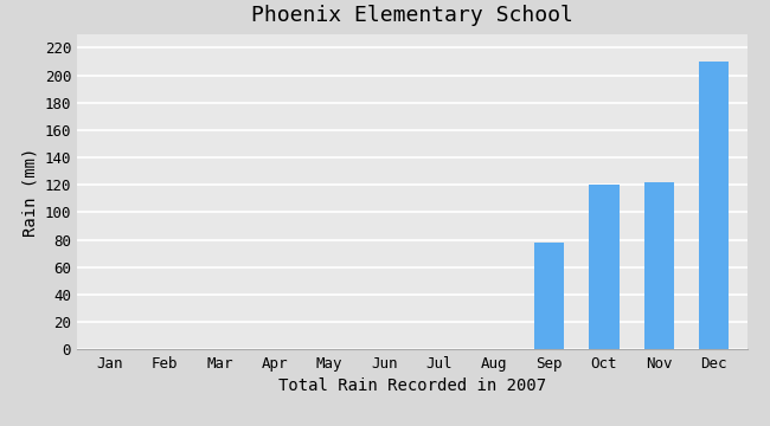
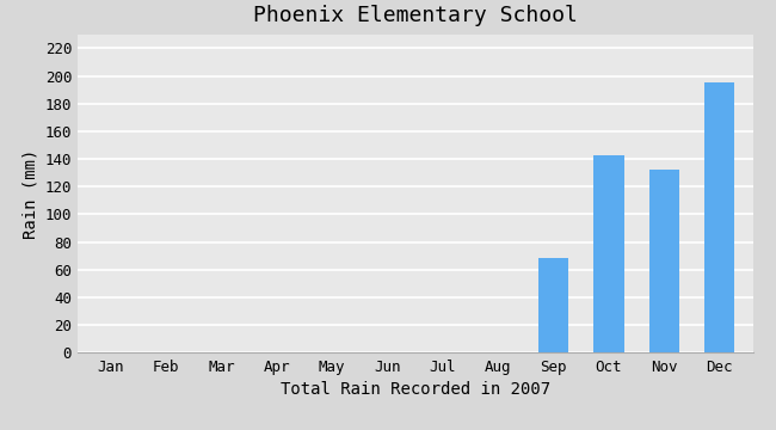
Sep: 78 -> 68
Oct: 120 -> 143
Nov: 122 -> 132
Dec: 210 -> 195
